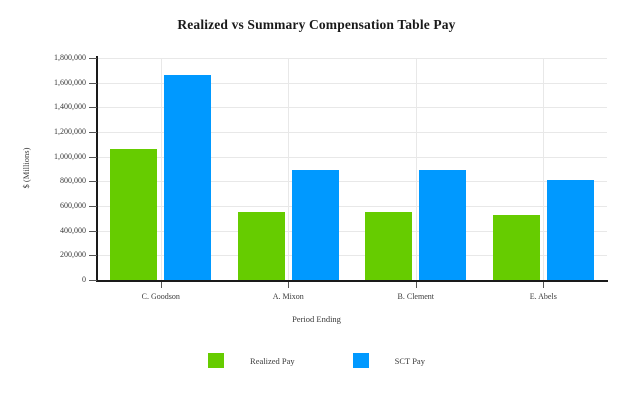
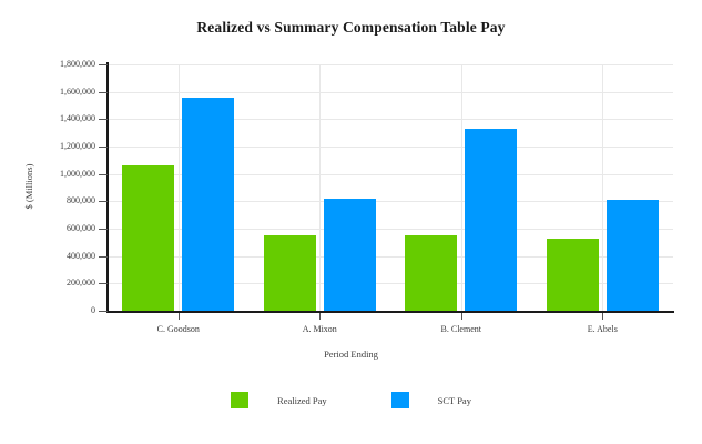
SCT Pay/C. Goodson: 1660000 -> 1560000
SCT Pay/A. Mixon: 900000 -> 820000
SCT Pay/B. Clement: 890000 -> 1330000
